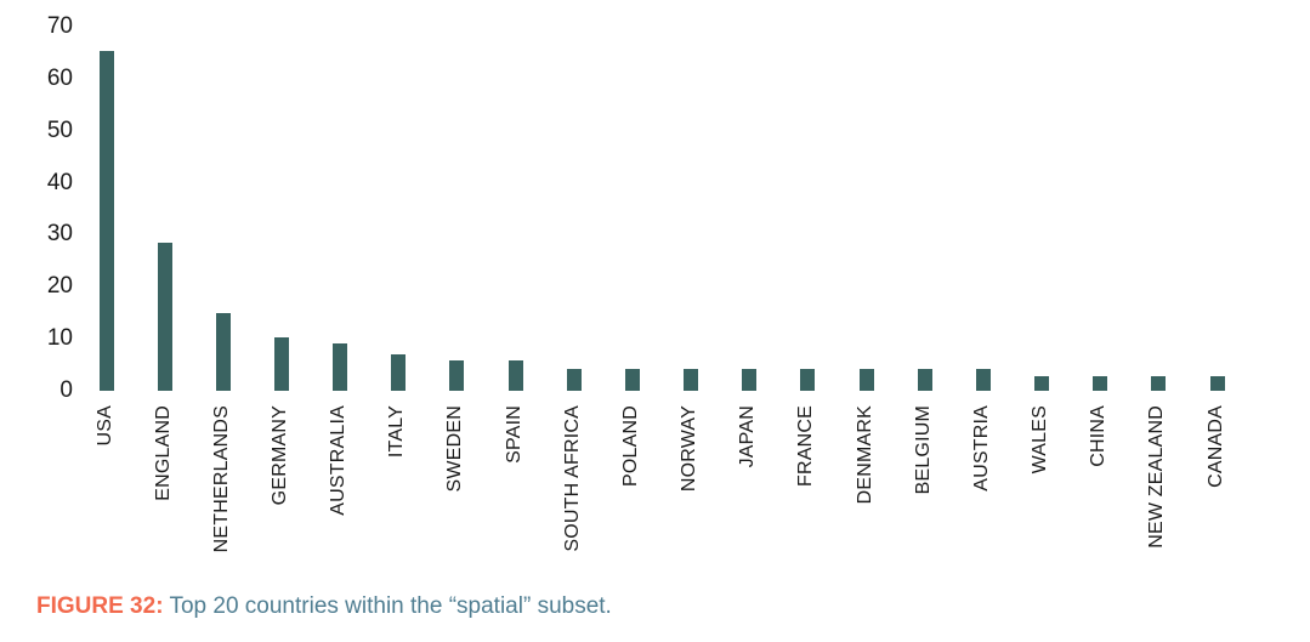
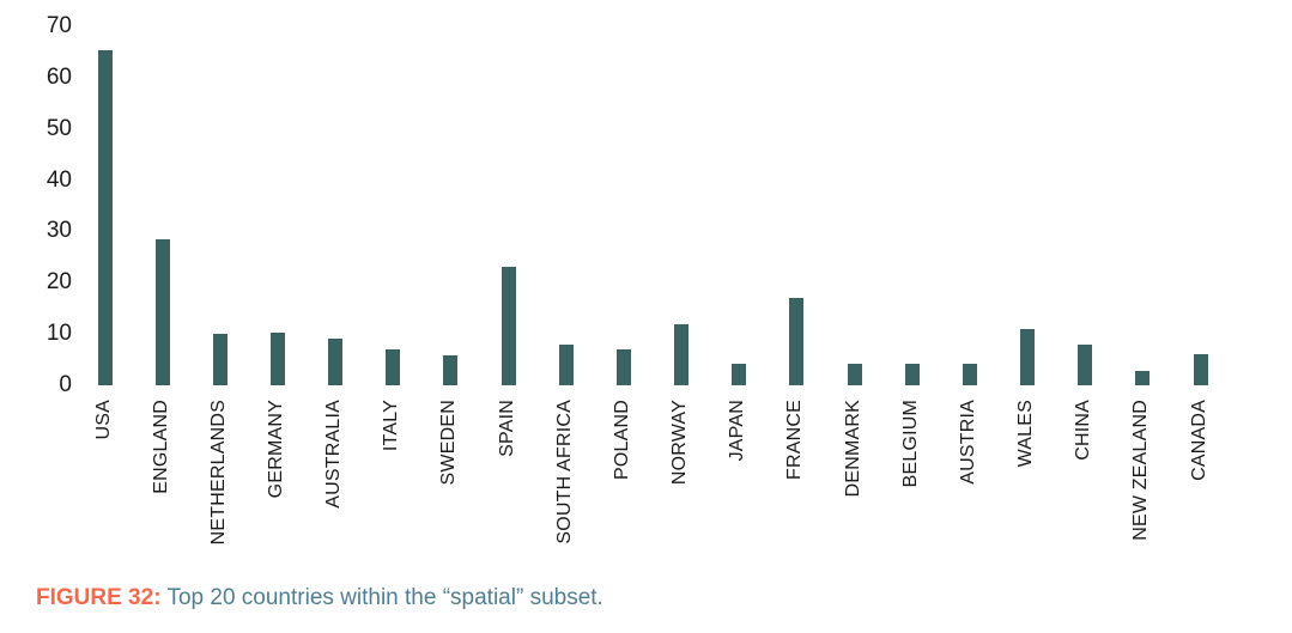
NETHERLANDS: 15 -> 10
SPAIN: 6 -> 23
SOUTH AFRICA: 4 -> 8
POLAND: 4 -> 7
NORWAY: 4 -> 12
FRANCE: 4 -> 17
WALES: 3 -> 11
CHINA: 3 -> 8
CANADA: 3 -> 6
